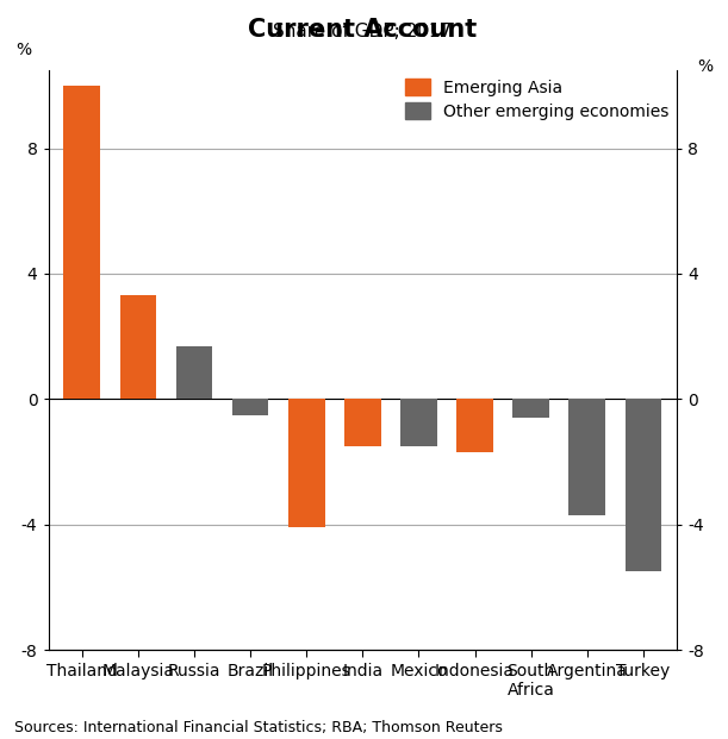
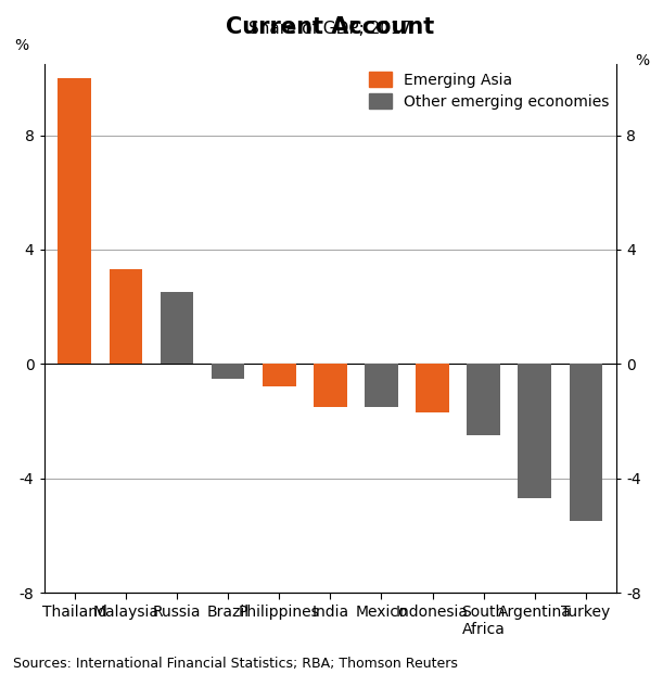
Russia: 1.7 -> 2.5
Philippines: -4.1 -> -0.8
South Africa: -0.6 -> -2.5
Argentina: -3.7 -> -4.7
